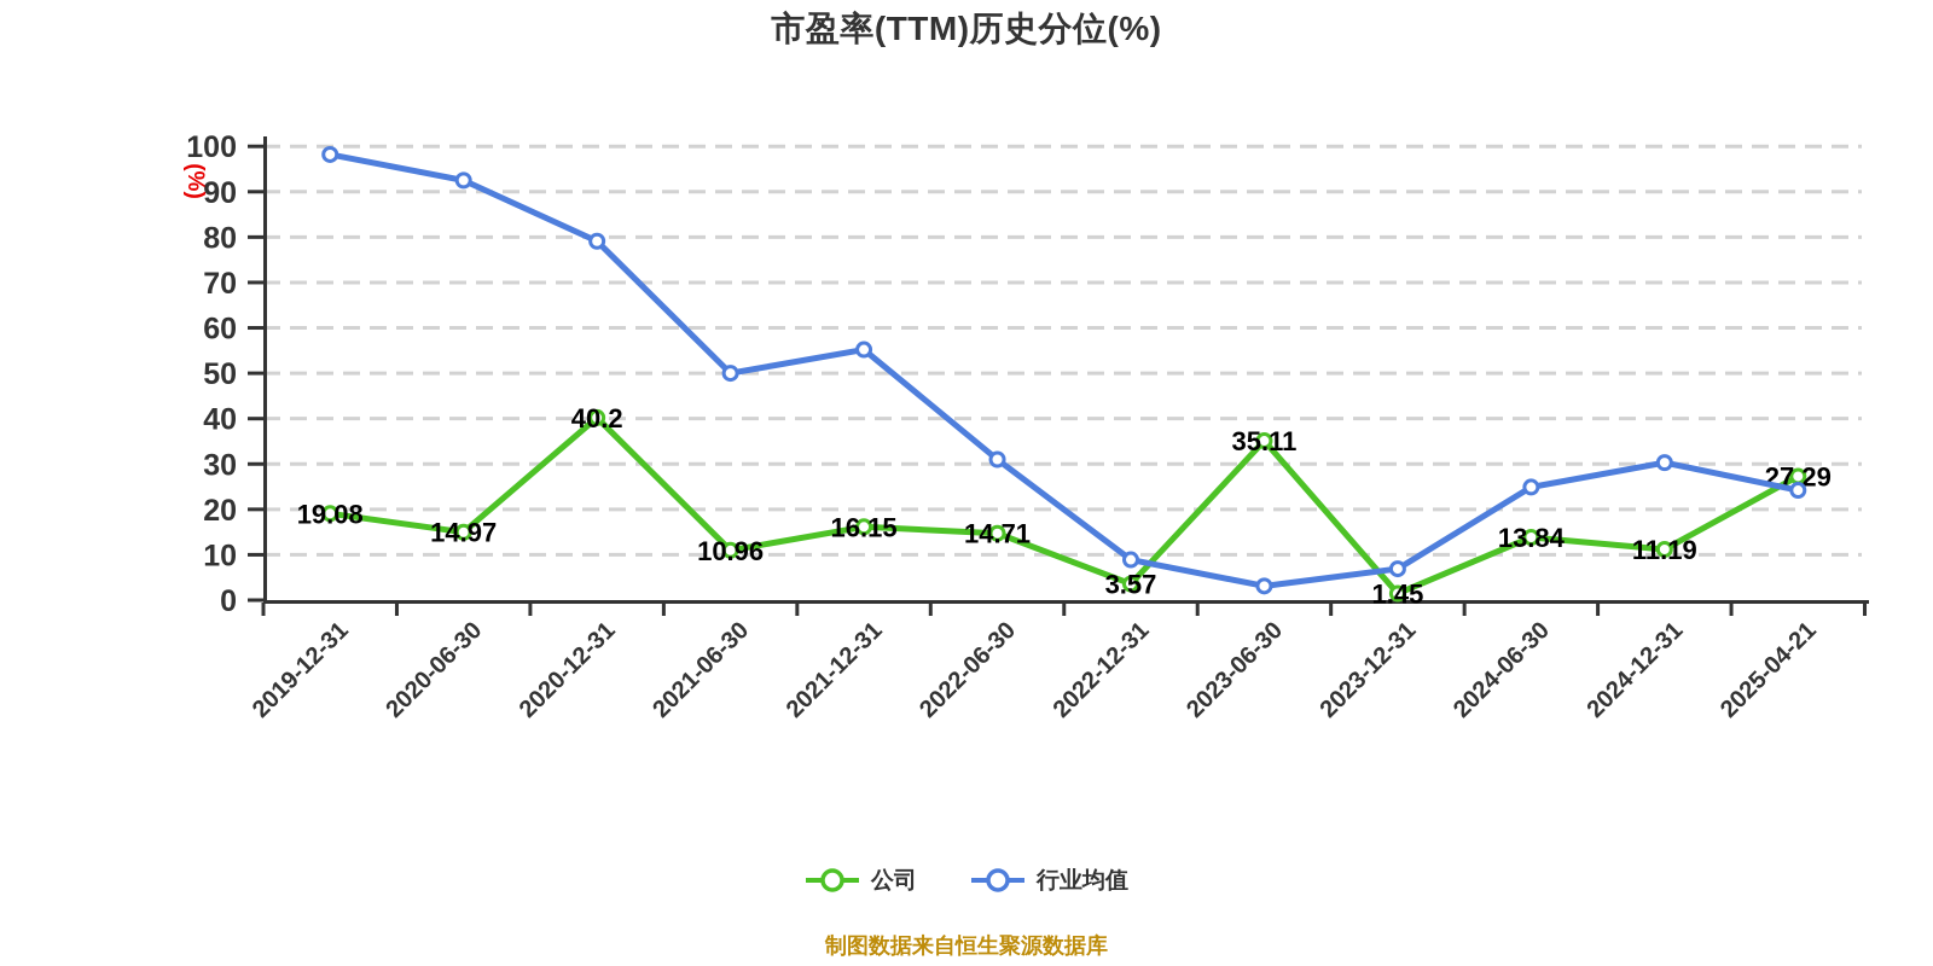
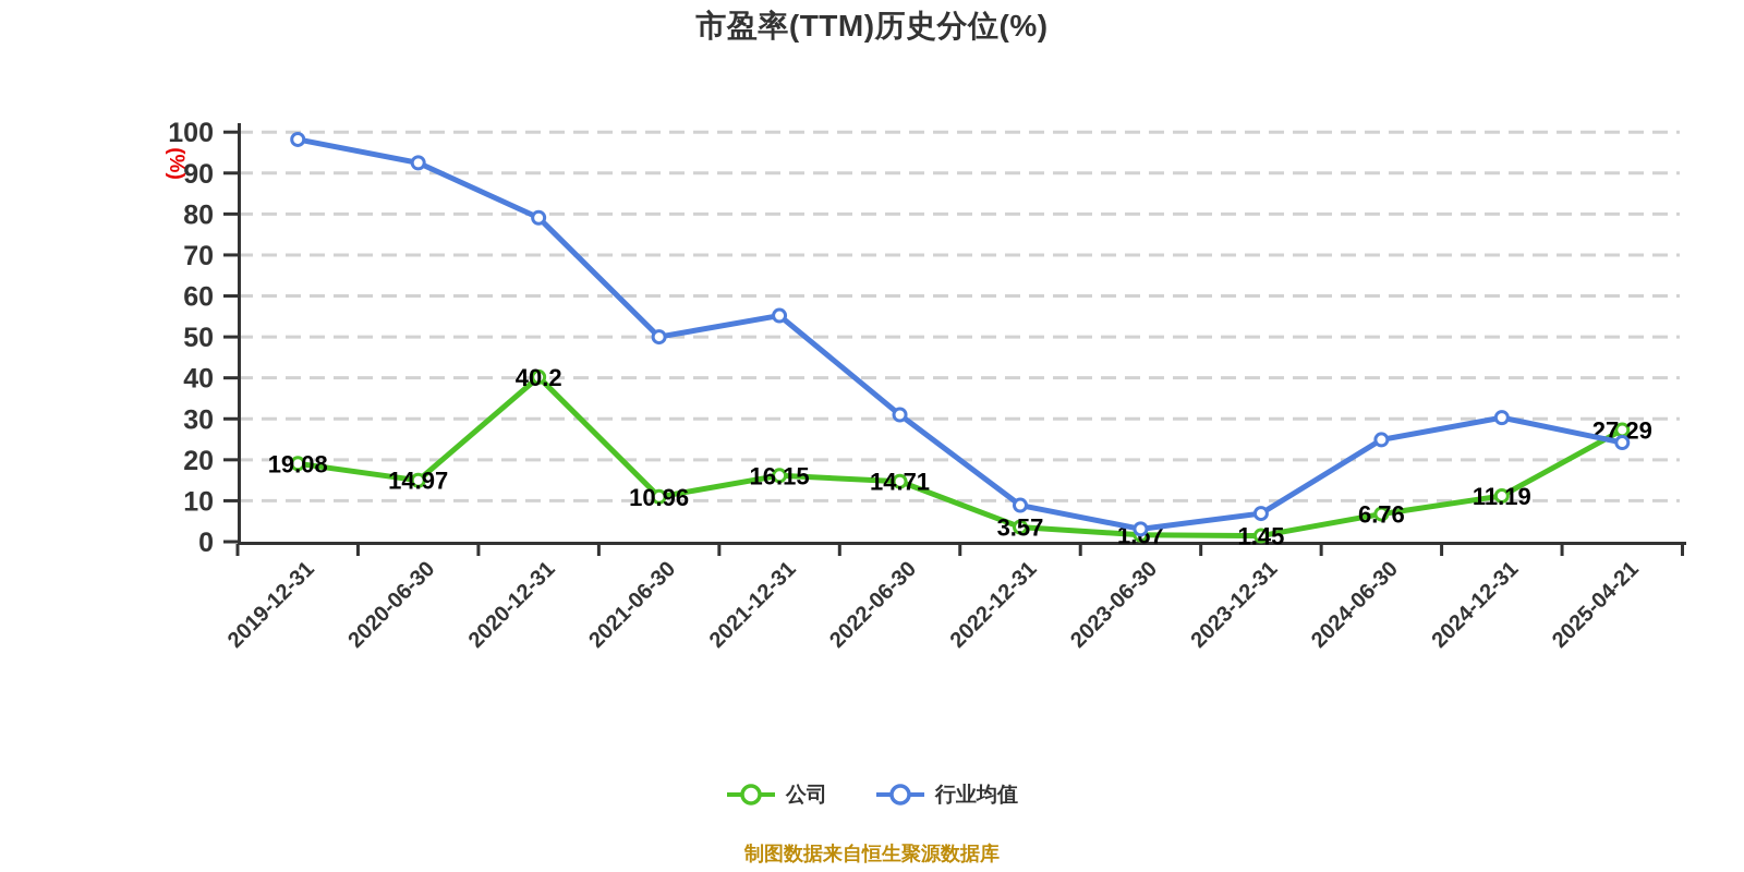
公司/2023-06-30: 35.11 -> 1.67
公司/2024-06-30: 13.84 -> 6.76
